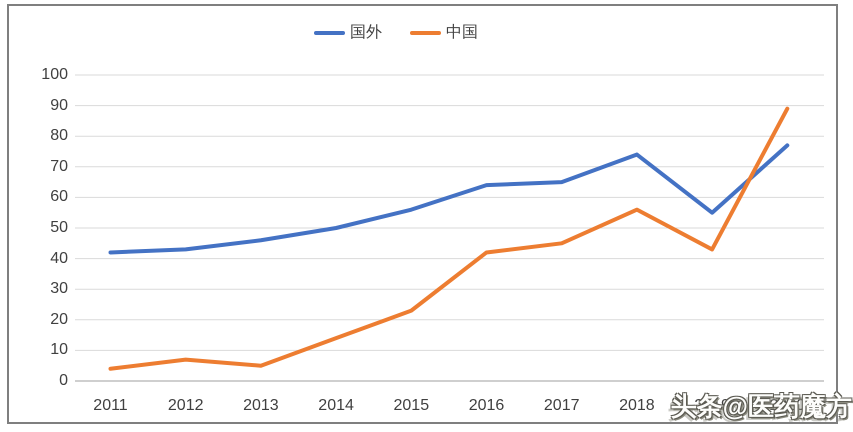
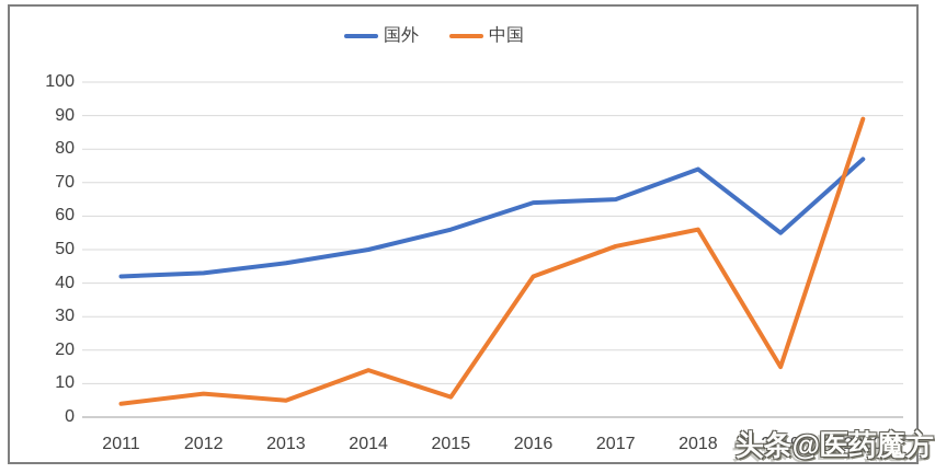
中国/2015: 23 -> 6
中国/2017: 45 -> 51
中国/2019: 43 -> 15
